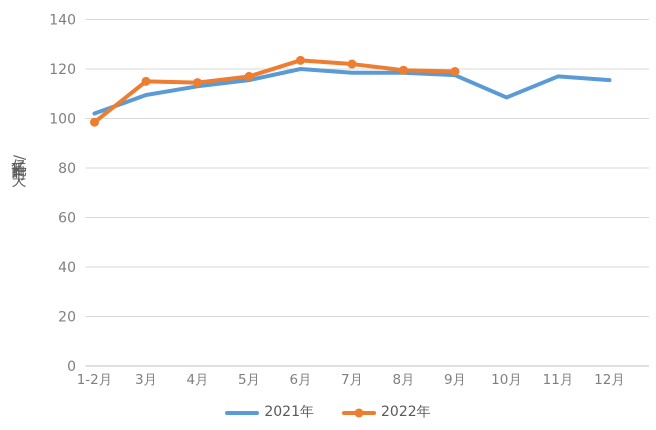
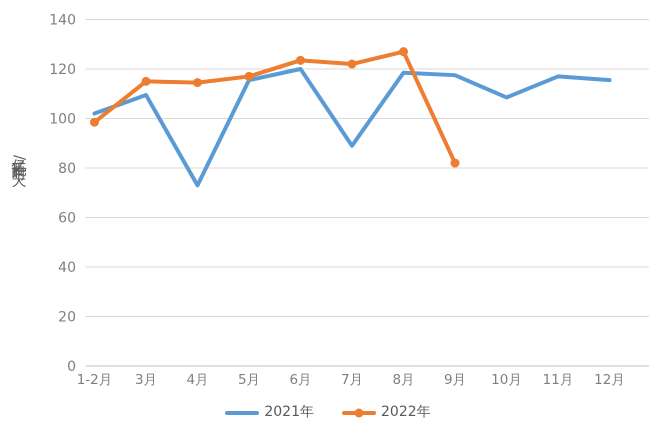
2021年/4月: 113 -> 73
2021年/7月: 118 -> 89
2022年/8月: 120 -> 127
2022年/9月: 119 -> 82
